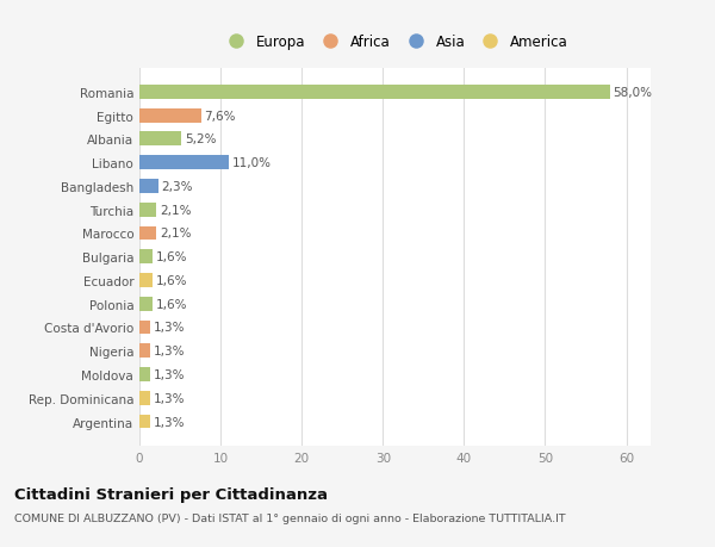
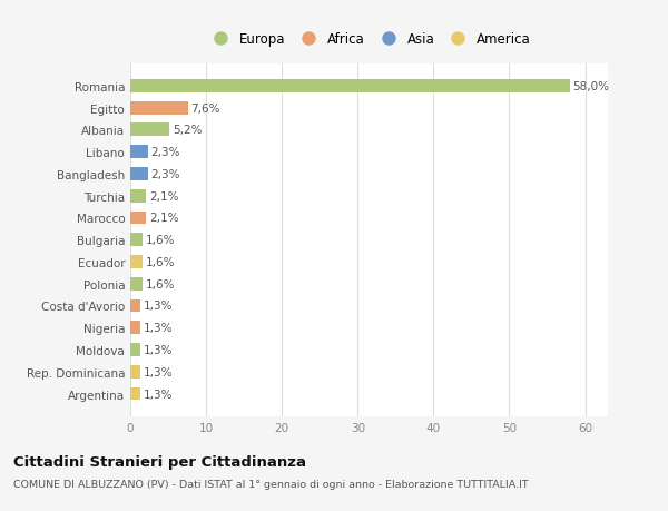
Libano: 11,0% -> 2,3%
